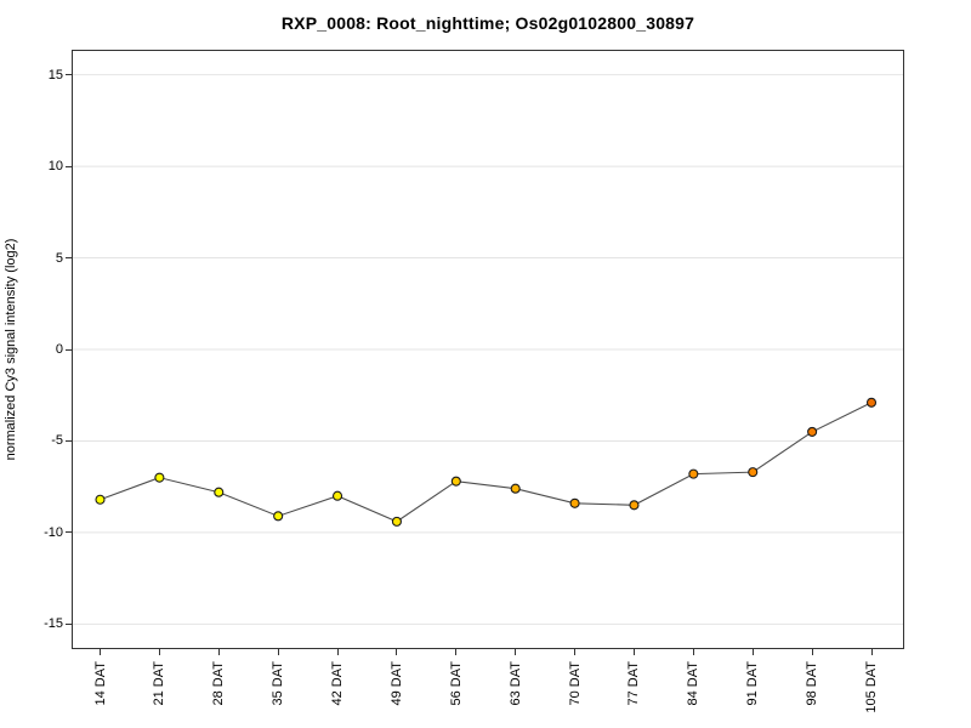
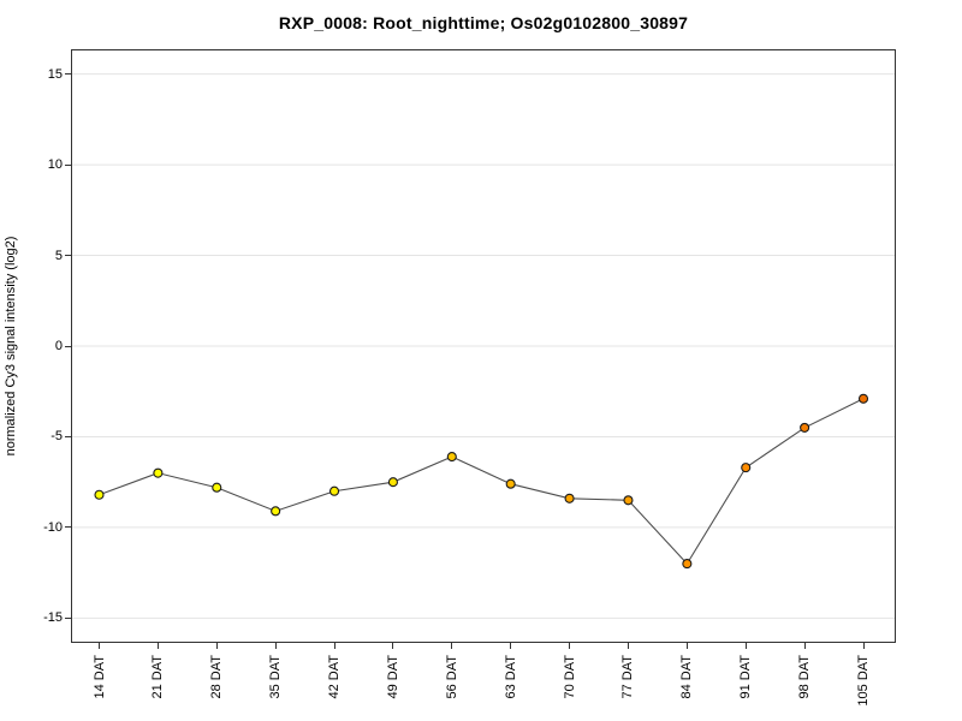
49 DAT: -9.4 -> -7.5
56 DAT: -7.2 -> -6.1
84 DAT: -6.8 -> -12.0
